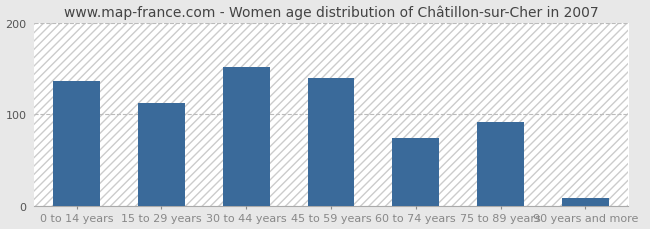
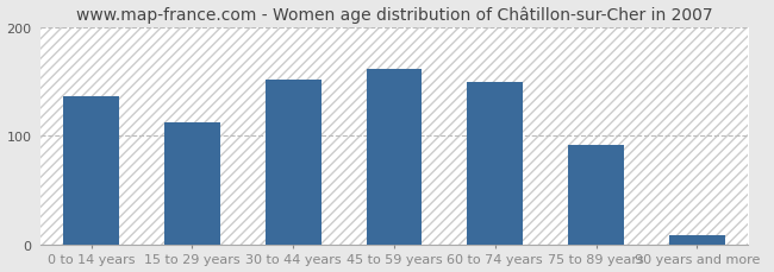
45 to 59 years: 140 -> 162
60 to 74 years: 74 -> 150
